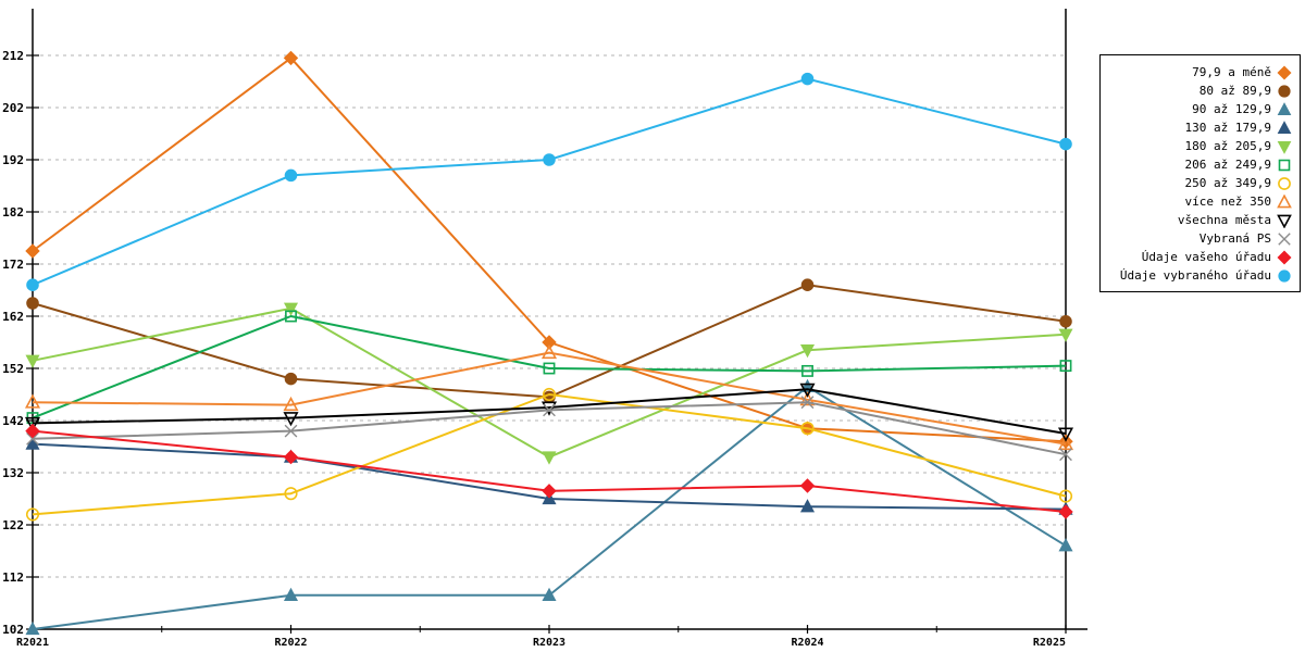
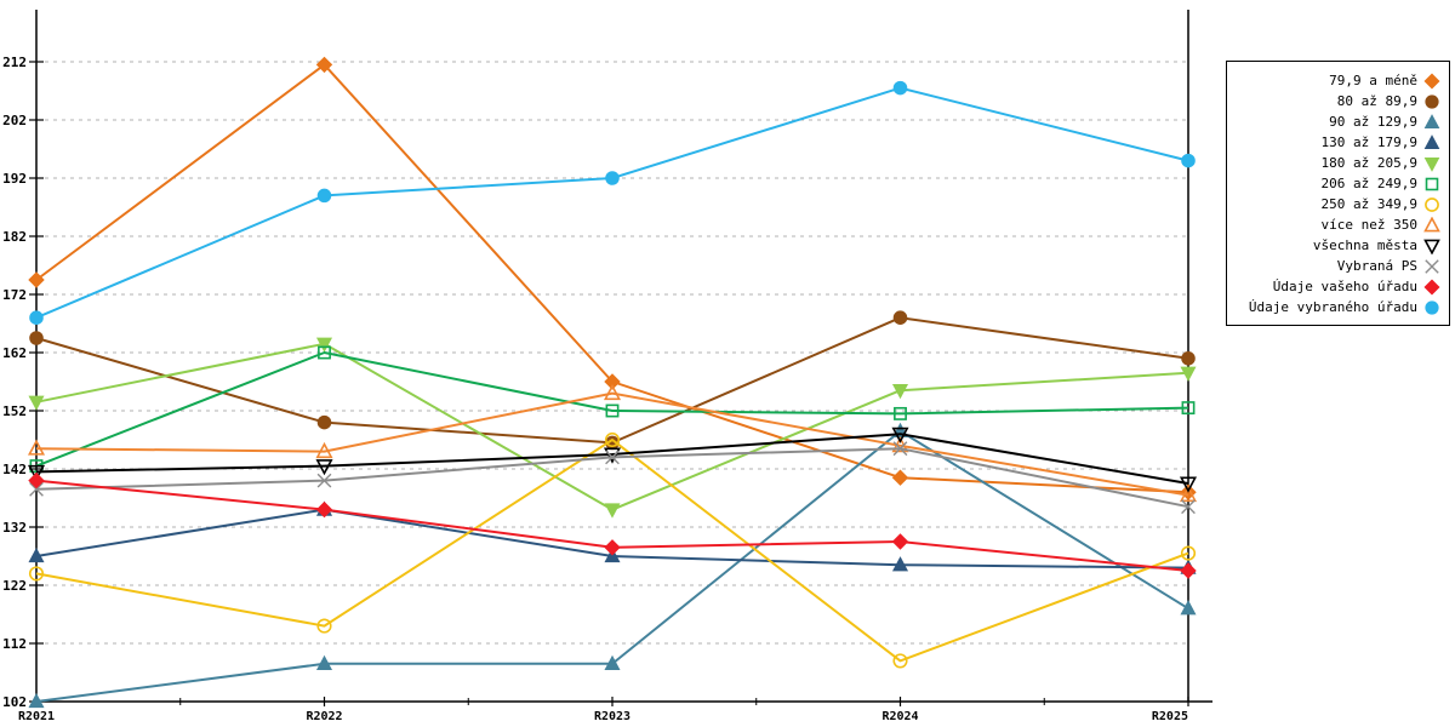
130 až 179,9/R2021: 138 -> 127
250 až 349,9/R2022: 128 -> 115
250 až 349,9/R2024: 140 -> 109
